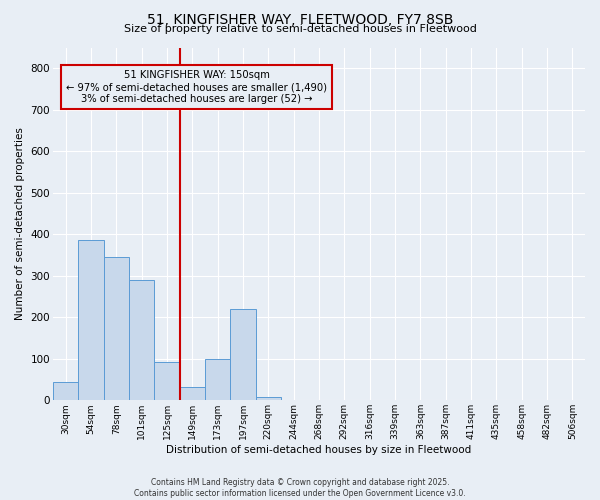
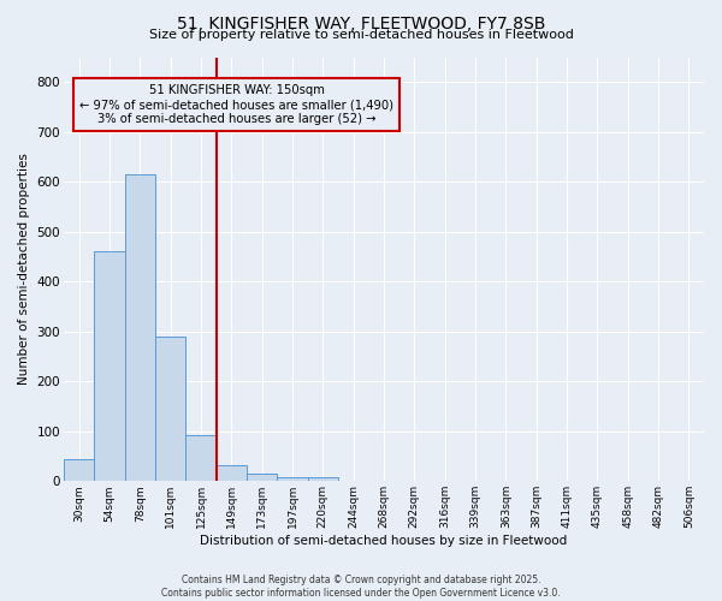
54sqm: 385 -> 460
78sqm: 345 -> 615
173sqm: 100 -> 14
197sqm: 220 -> 8
